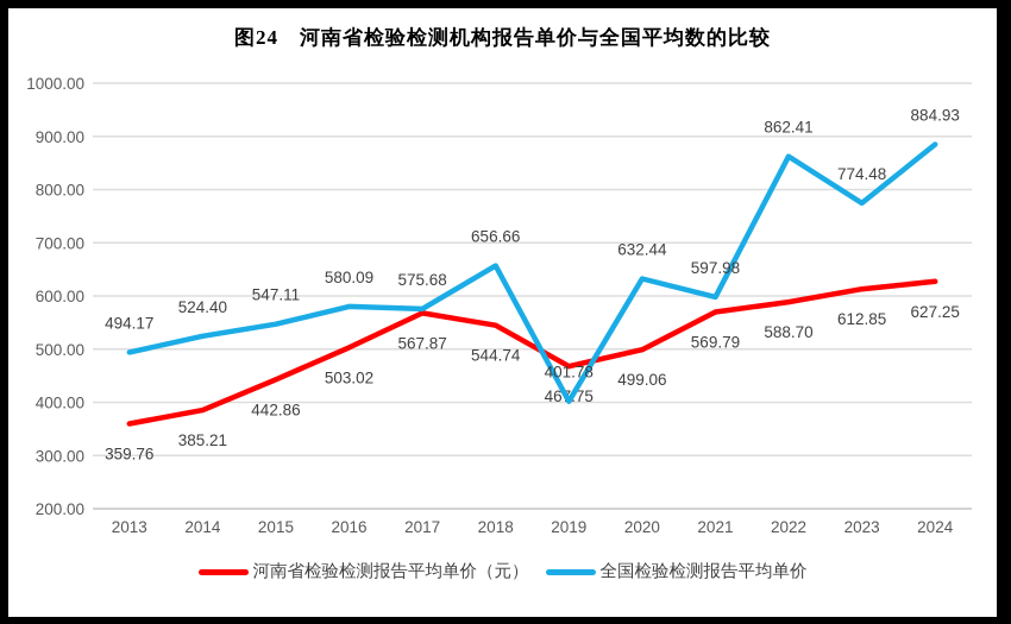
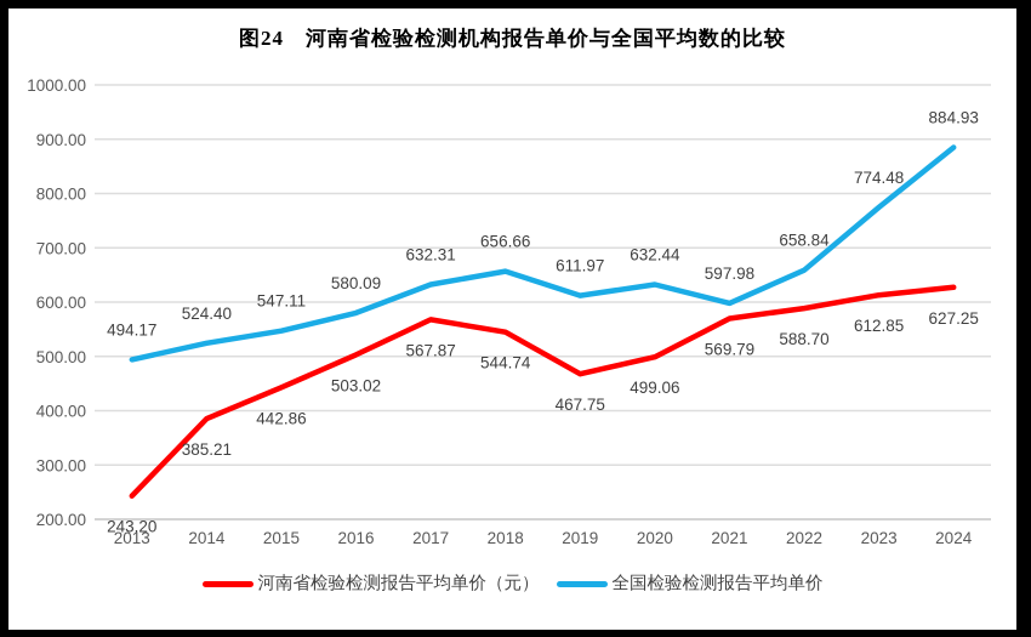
河南省检验检测报告平均单价（元）/2013: 359.76 -> 243.20
全国检验检测报告平均单价/2017: 575.68 -> 632.31
全国检验检测报告平均单价/2019: 401.78 -> 611.97
全国检验检测报告平均单价/2022: 862.41 -> 658.84
